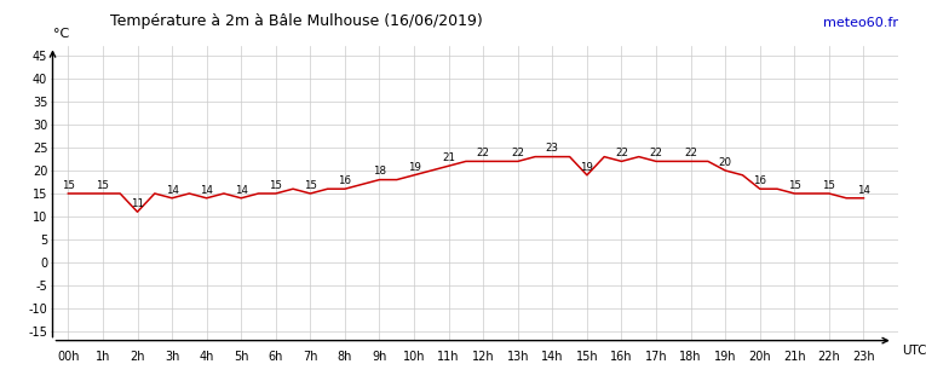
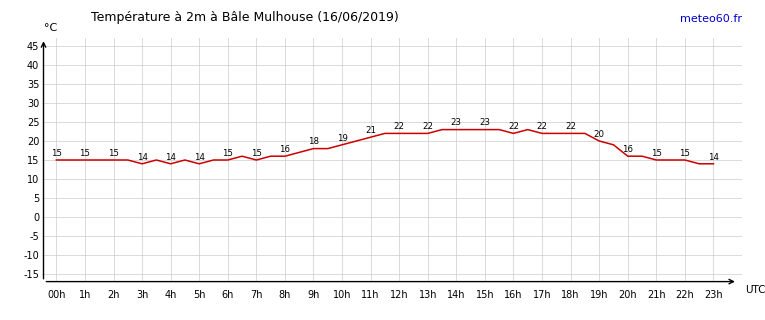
2h: 11 -> 15
15h: 19 -> 23
